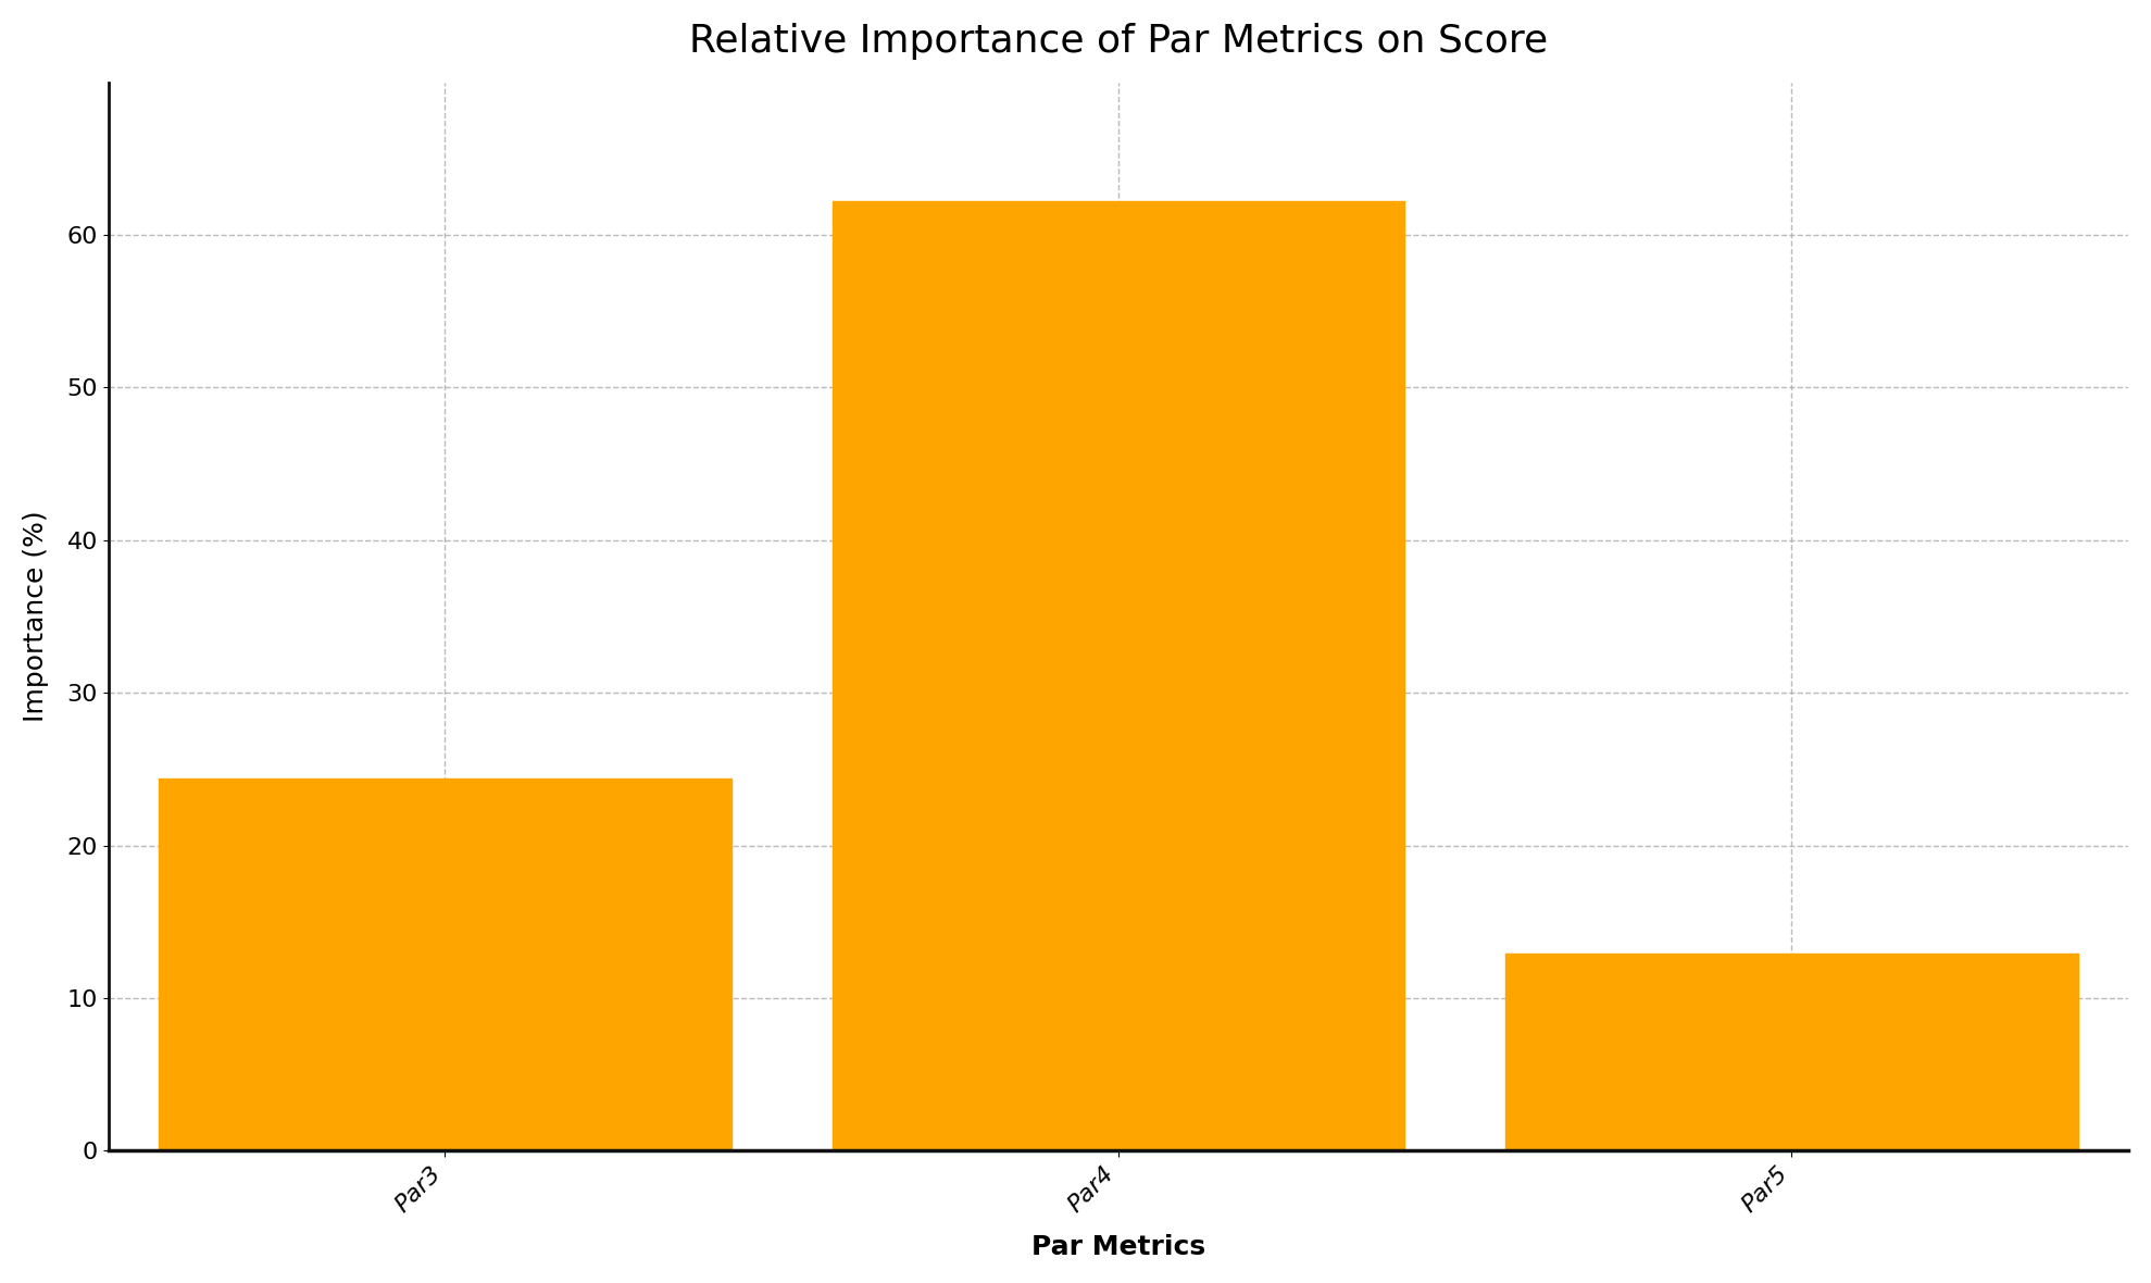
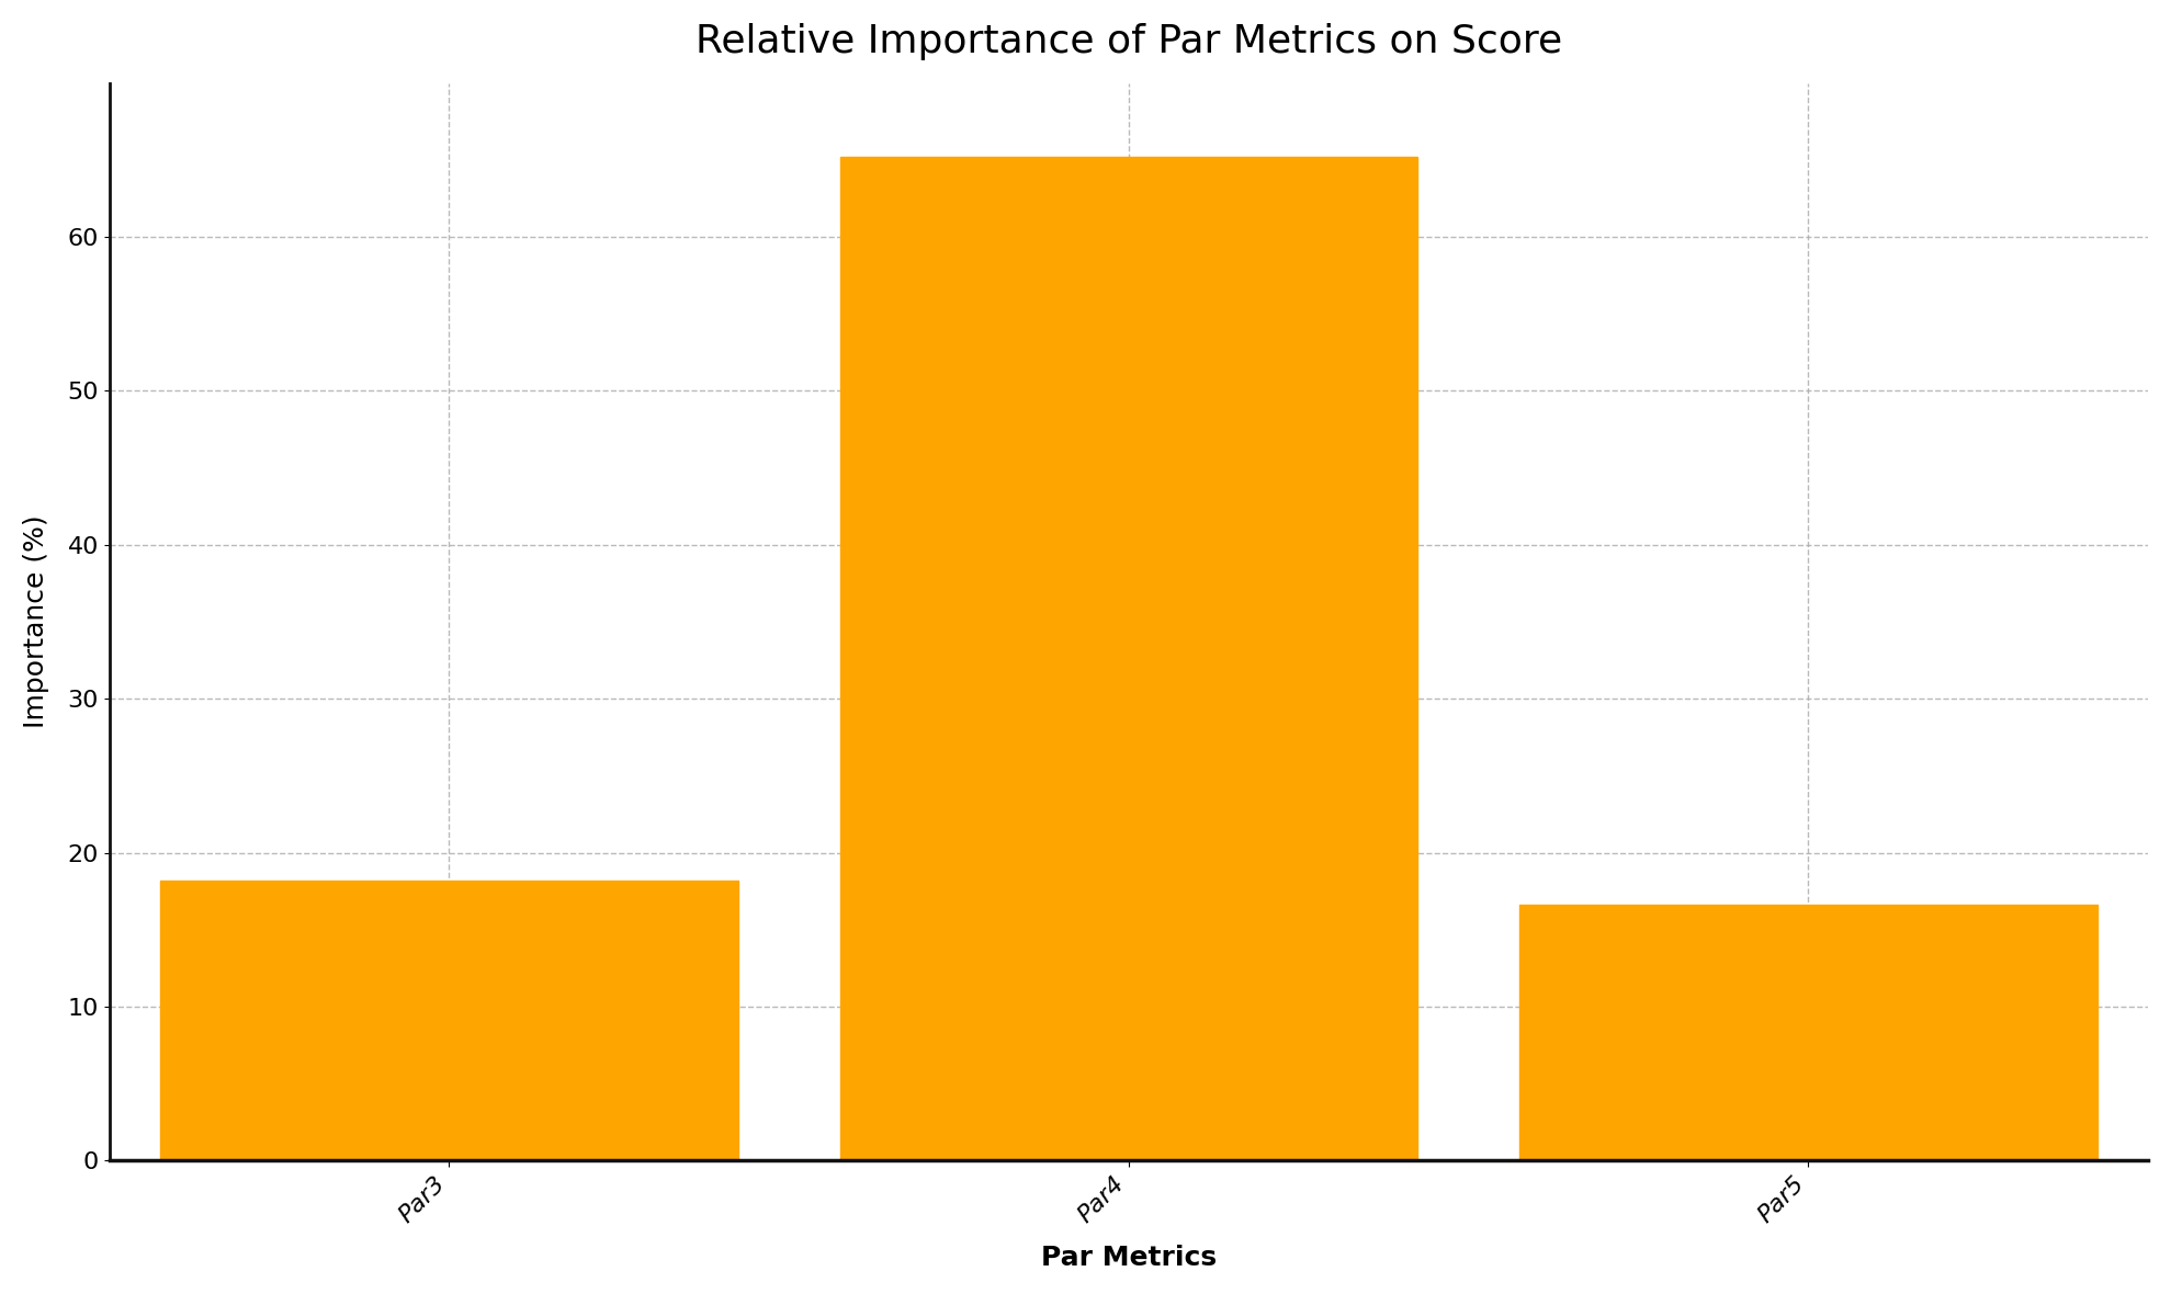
Par3: 24.4 -> 18.2
Par4: 62.2 -> 65.2
Par5: 12.9 -> 16.6
